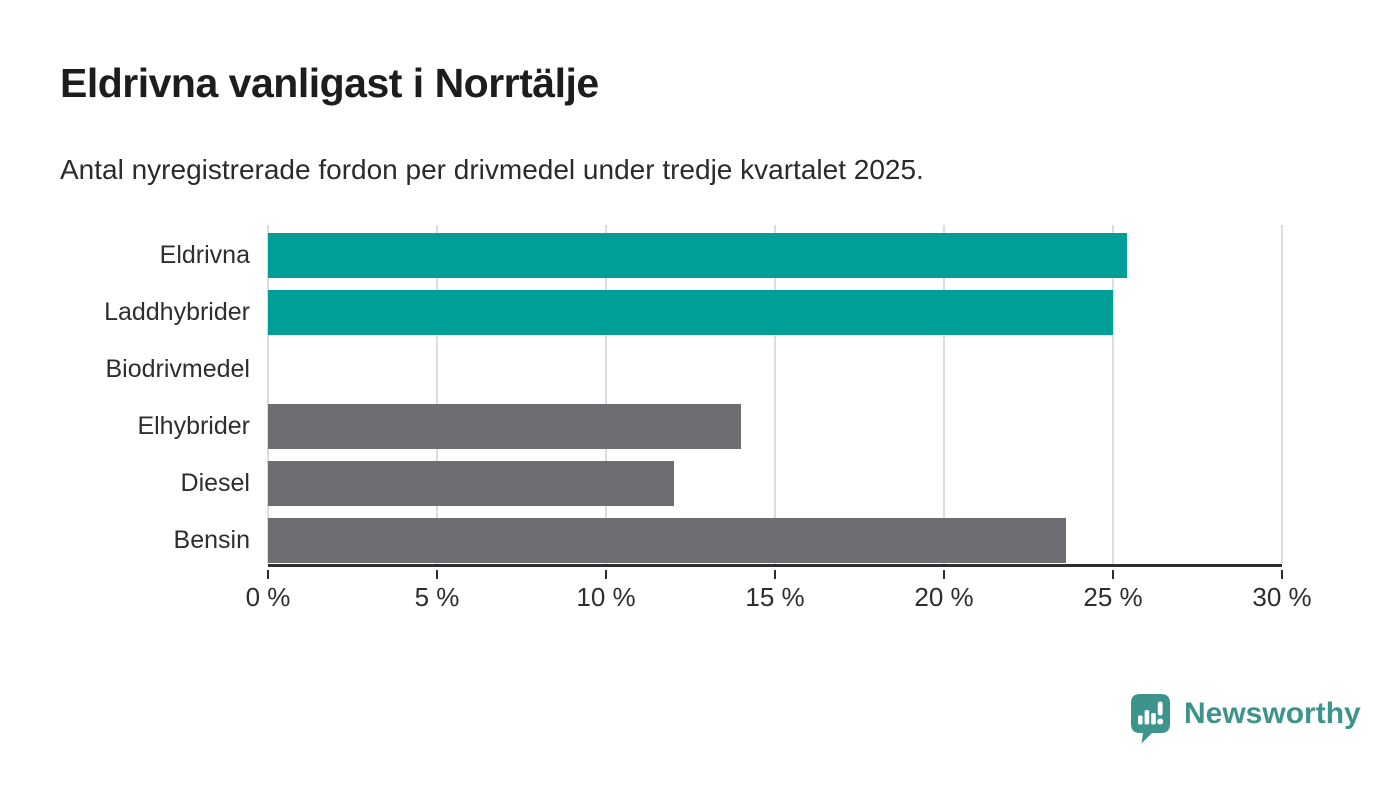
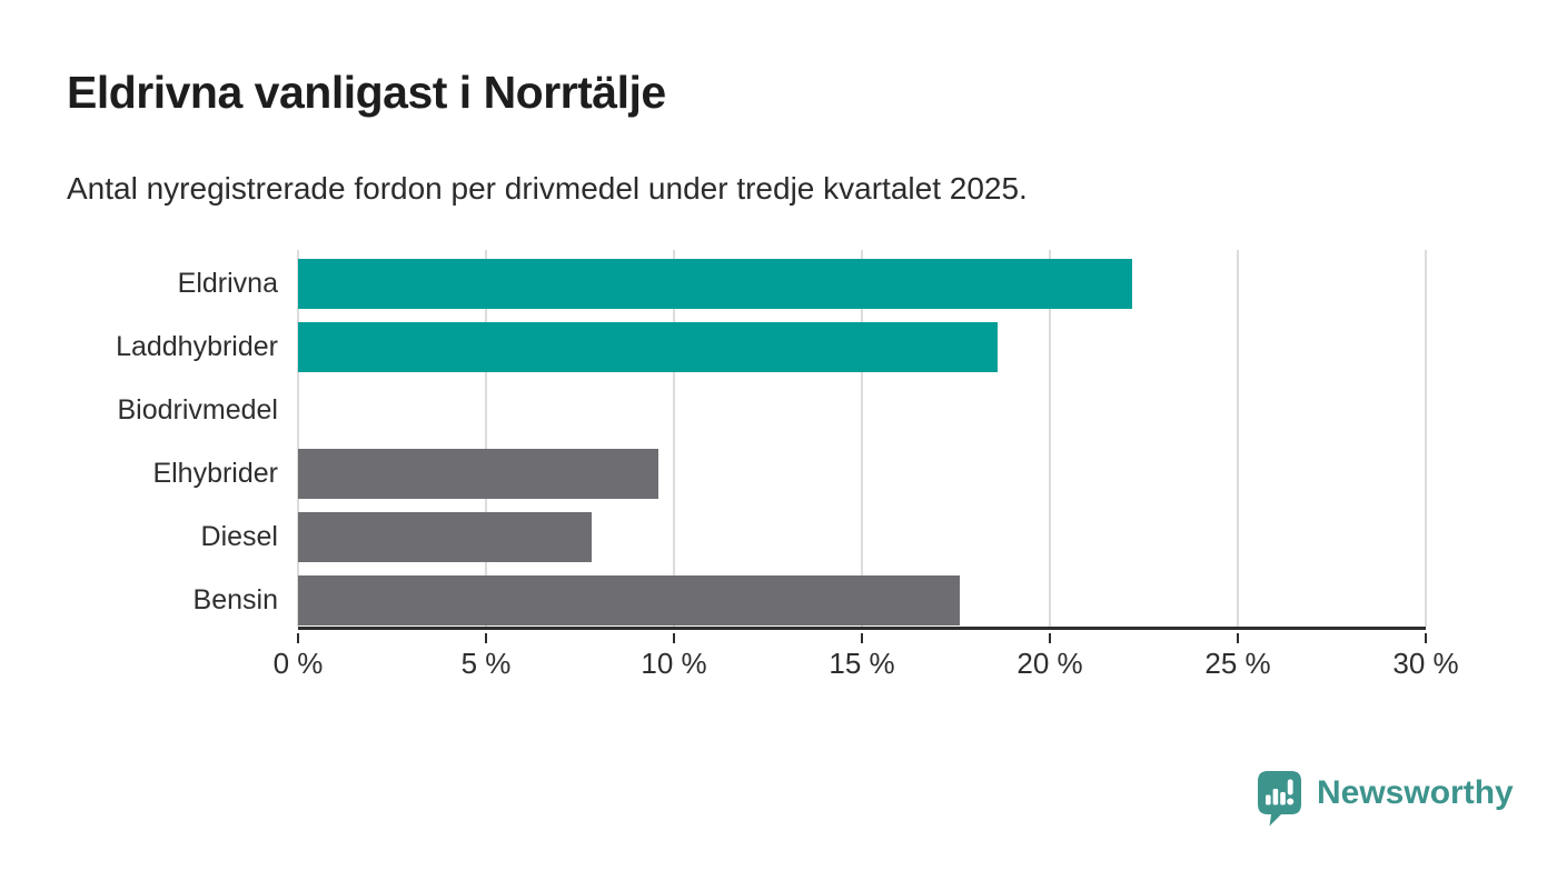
Eldrivna: 25.4% -> 22.2%
Laddhybrider: 25.0% -> 18.6%
Elhybrider: 14.0% -> 9.6%
Diesel: 12.0% -> 7.8%
Bensin: 23.6% -> 17.6%
